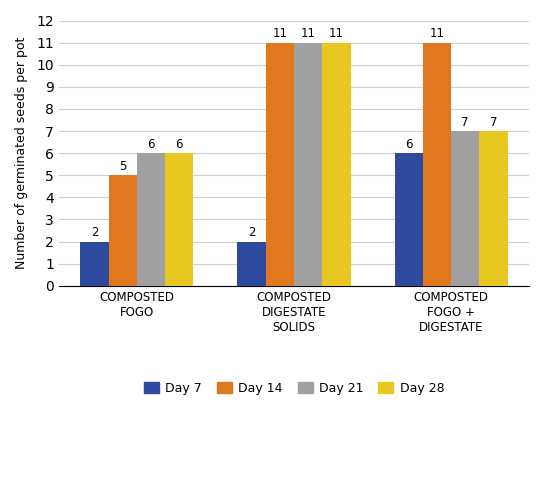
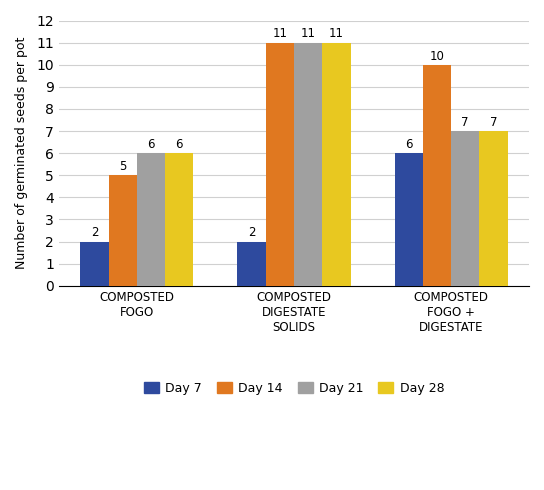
Day 14/COMPOSTED FOGO + DIGESTATE: 11 -> 10
